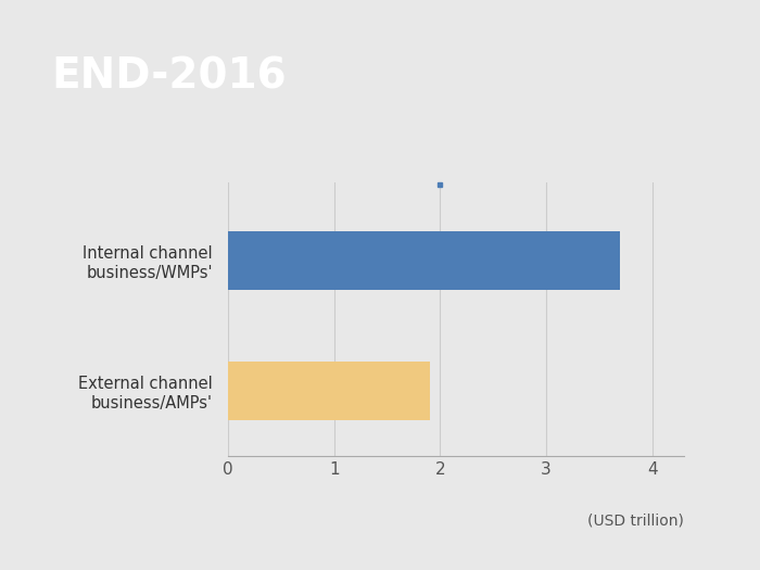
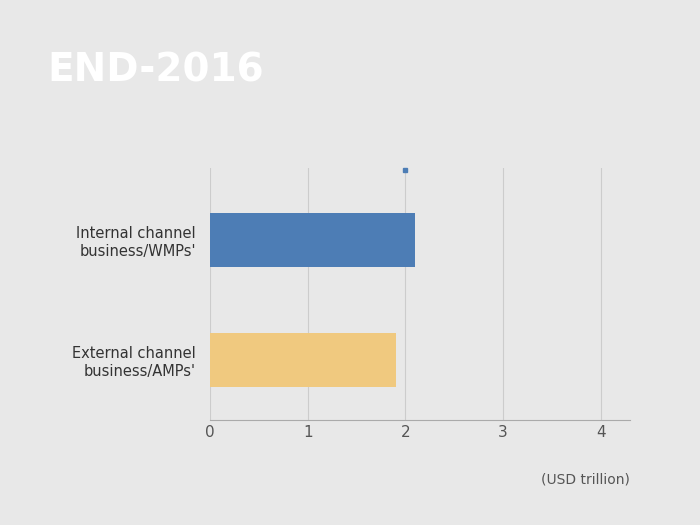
Internal channel business/WMPs': 3.7 -> 2.1
